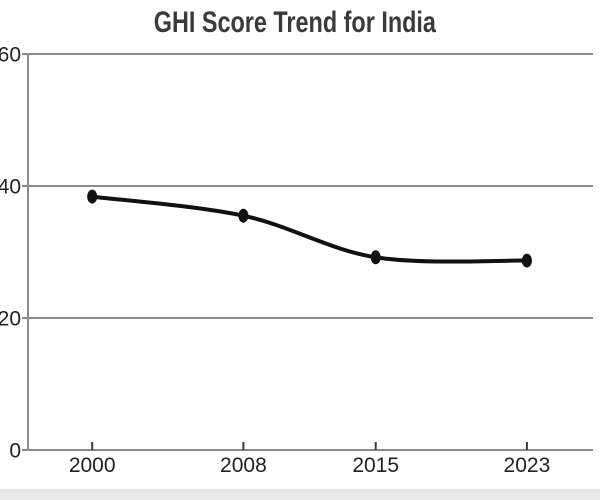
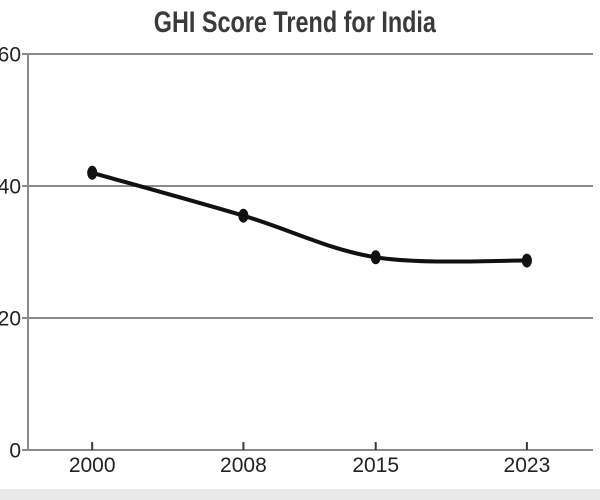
2000: 38 -> 42
